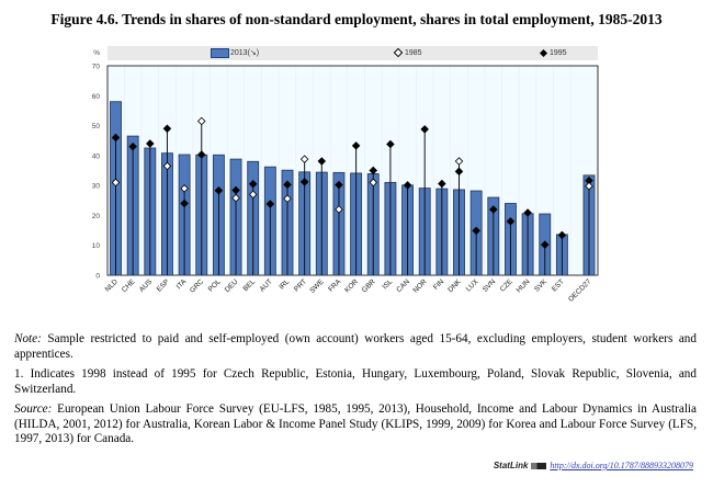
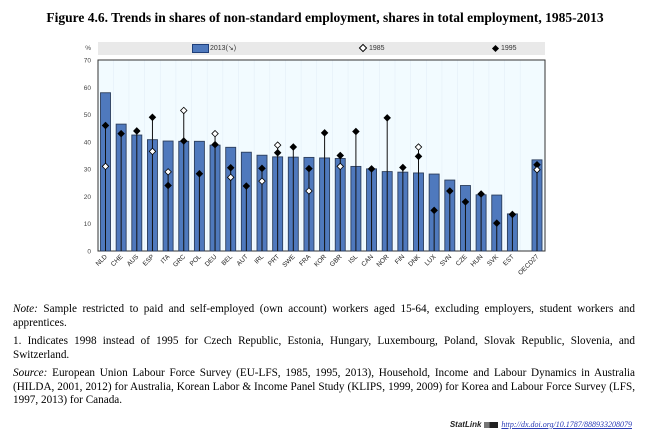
1985/DEU: 26 -> 43
1995/DEU: 28 -> 39
1995/PRT: 31 -> 36
